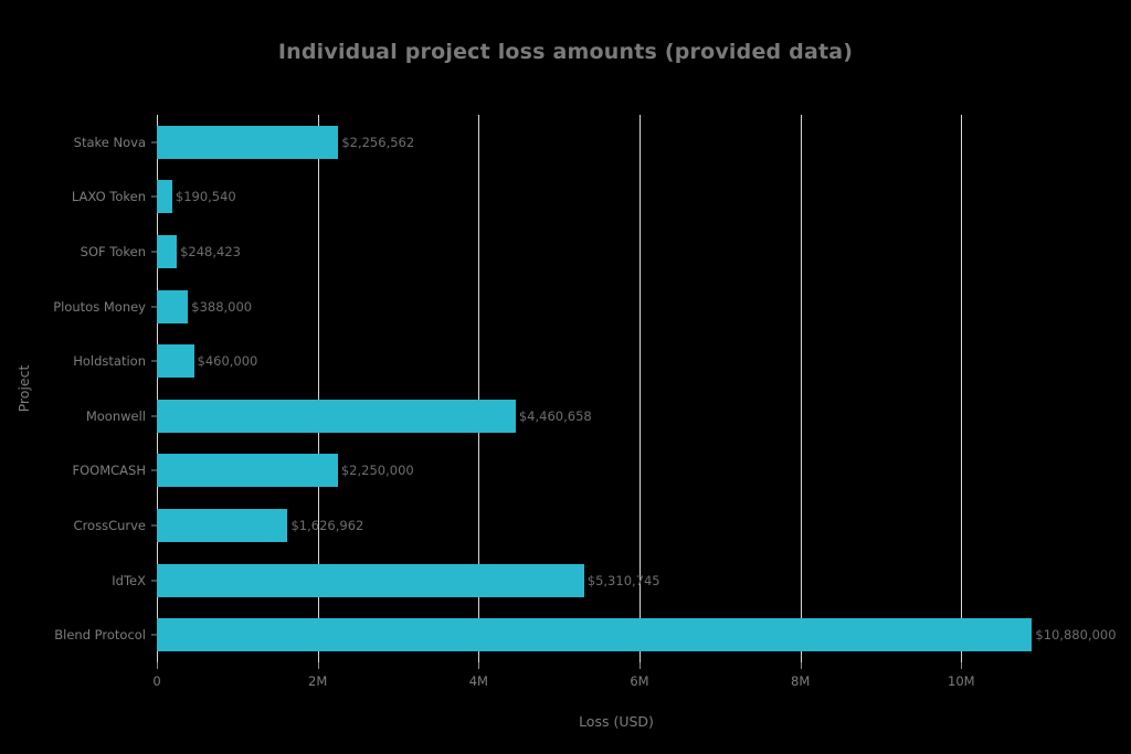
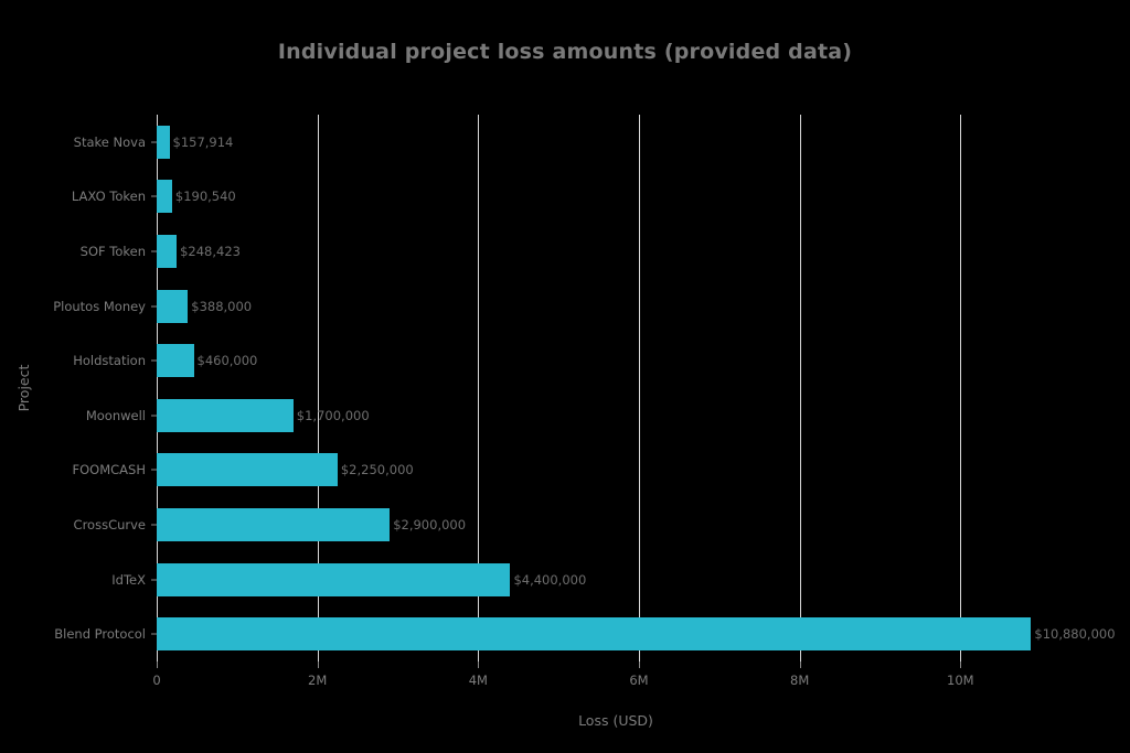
Stake Nova: $2,256,562 -> $157,914
Moonwell: $4,460,658 -> $1,700,000
CrossCurve: $1,626,962 -> $2,900,000
IdTeX: $5,310,745 -> $4,400,000
